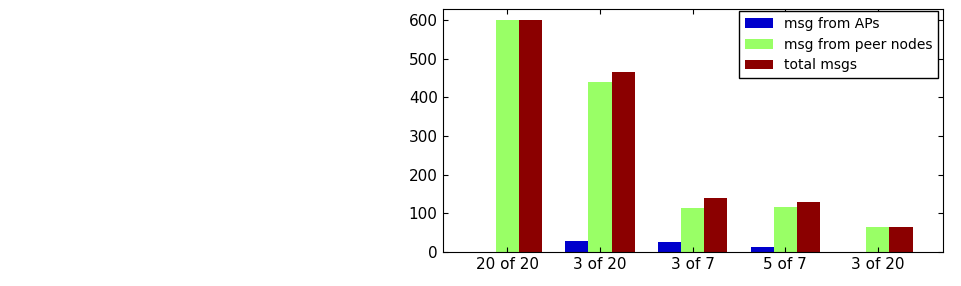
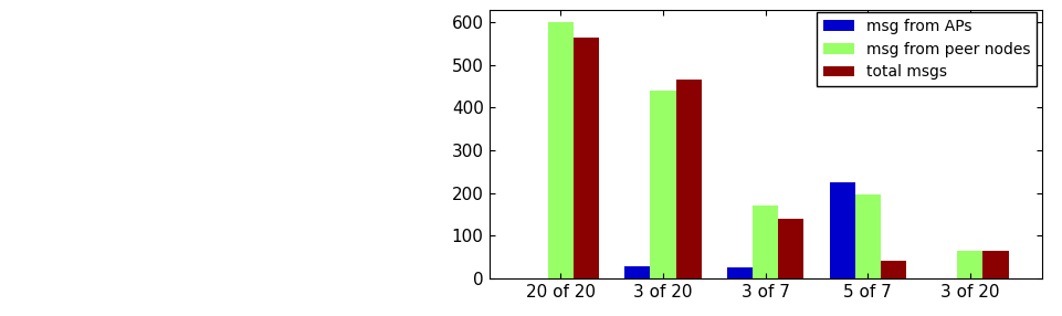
total msgs/20 of 20: 600 -> 565
msg from peer nodes/3 of 7: 113 -> 170
msg from APs/5 of 7: 12 -> 225
msg from peer nodes/5 of 7: 117 -> 195
total msgs/5 of 7: 130 -> 40
